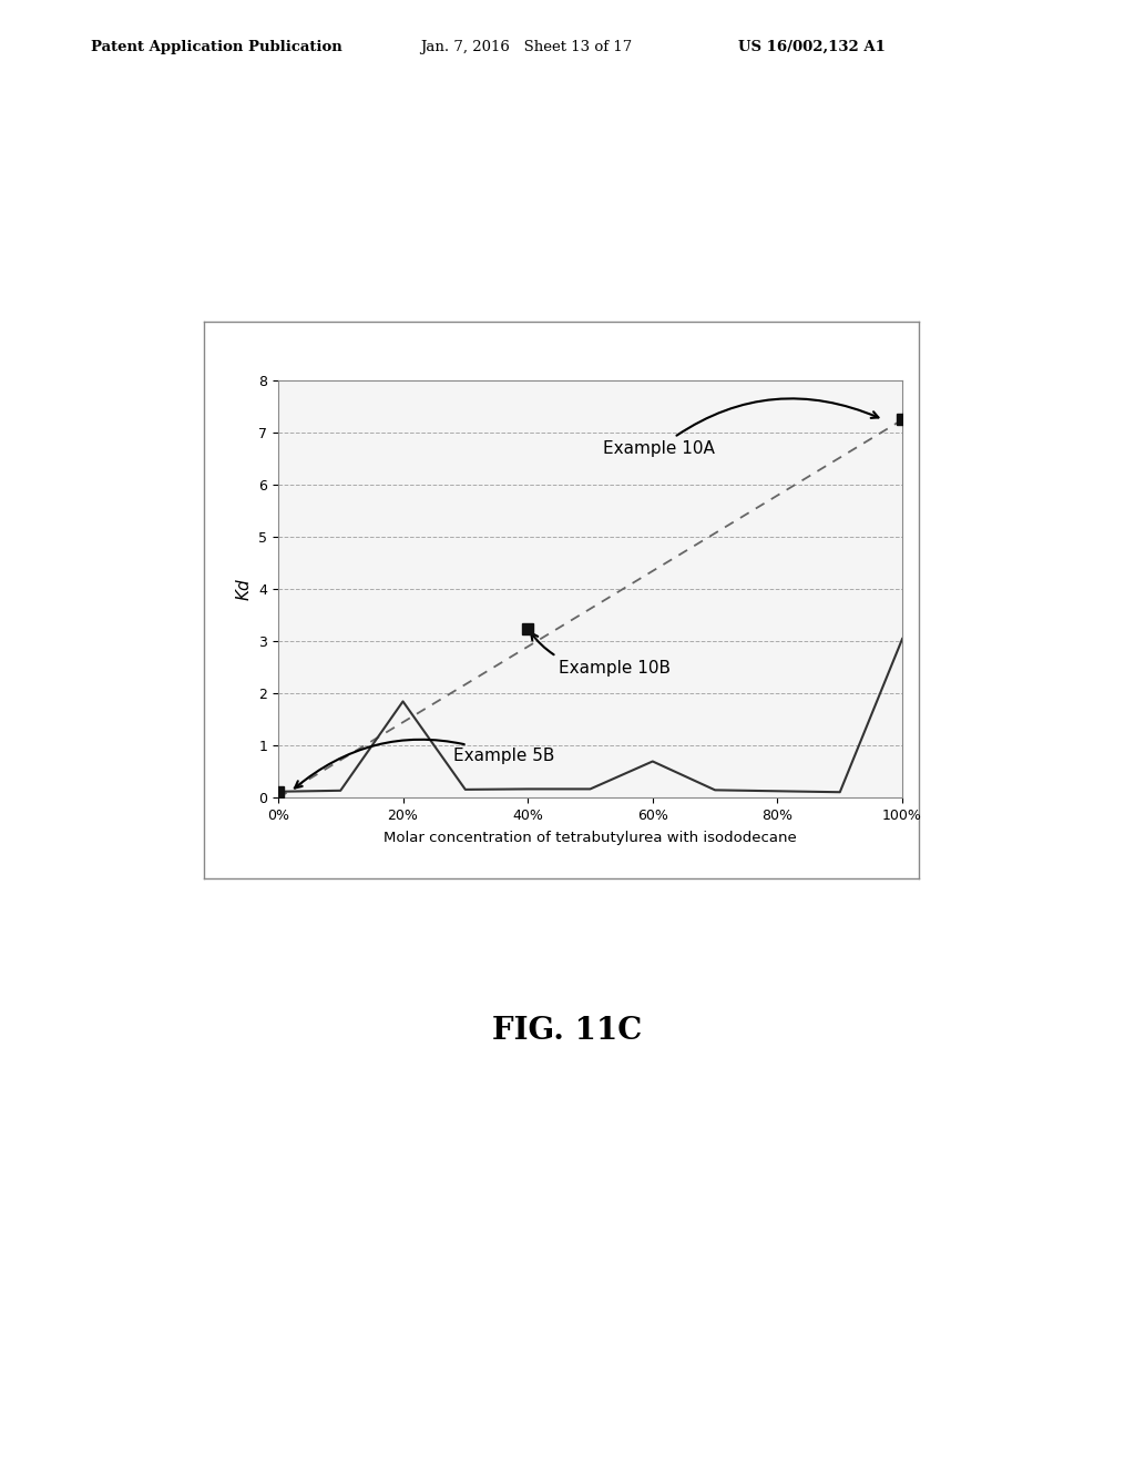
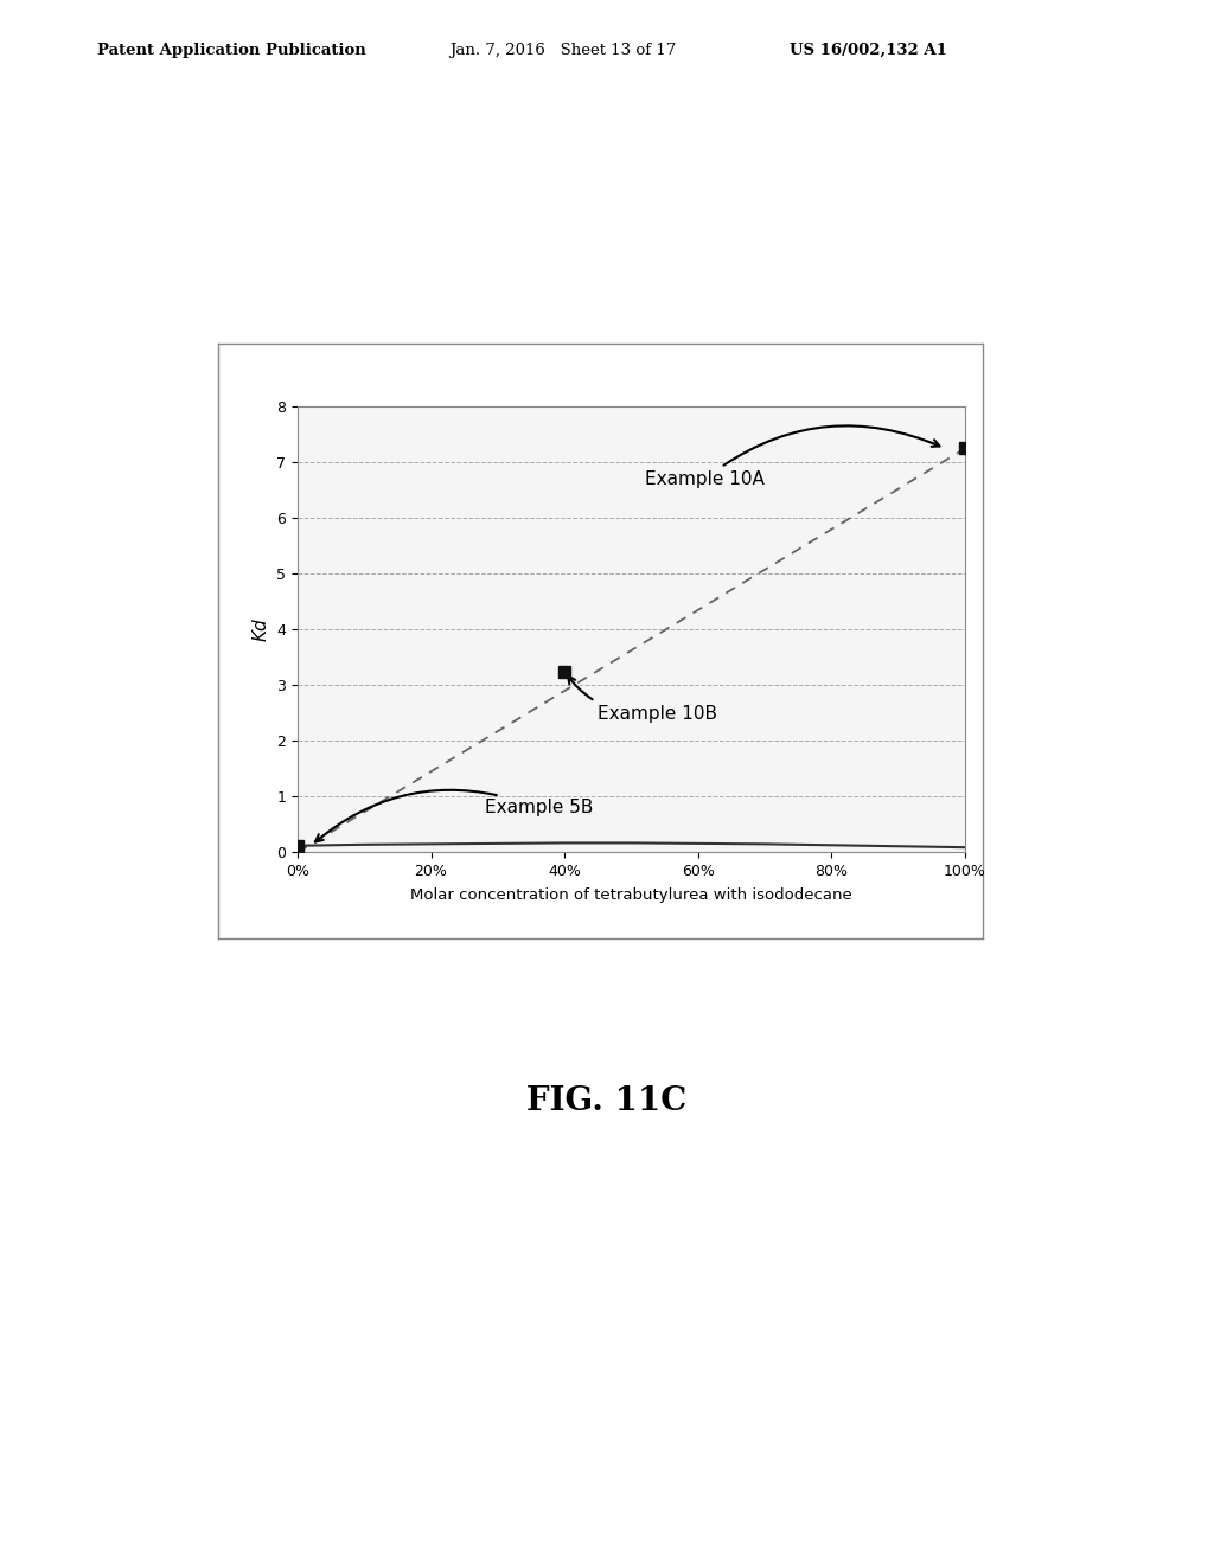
20%: 1.85 -> 0.15
60%: 0.70 -> 0.16
100%: 3.05 -> 0.09
